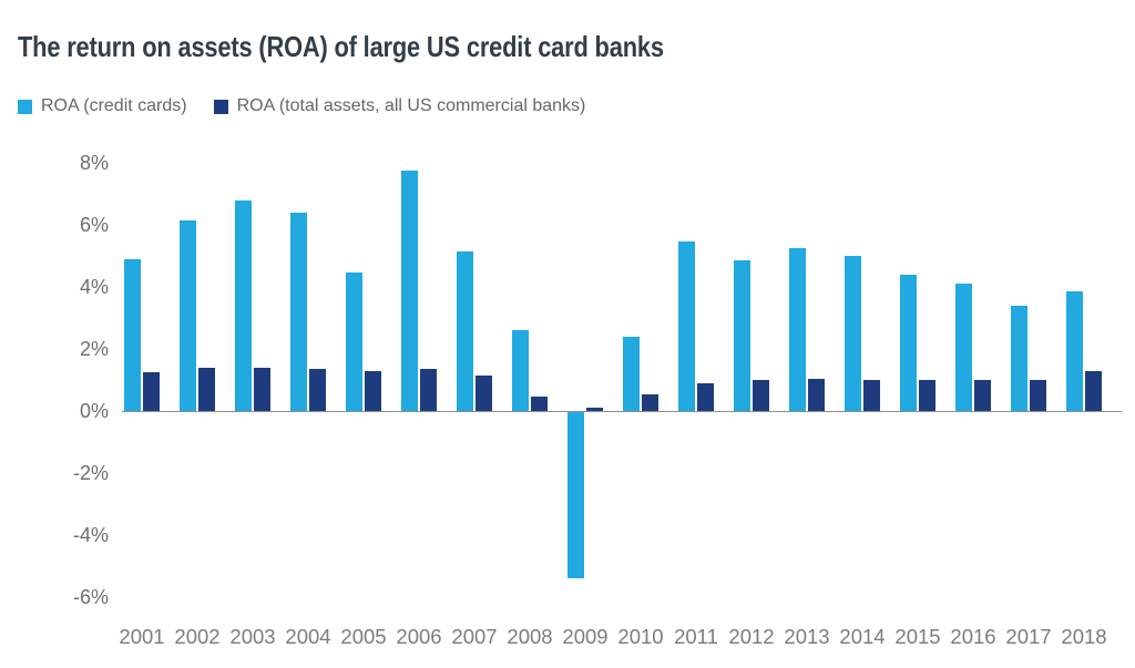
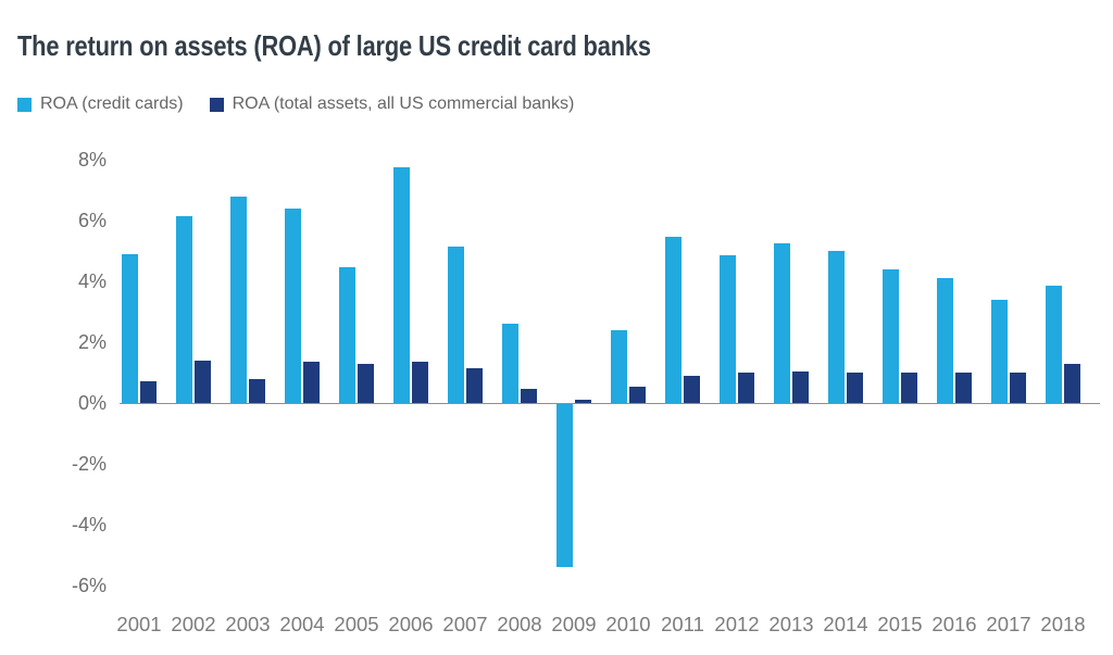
ROA (total assets, all US commercial banks)/2001: 1.2% -> 0.7%
ROA (total assets, all US commercial banks)/2003: 1.4% -> 0.8%
